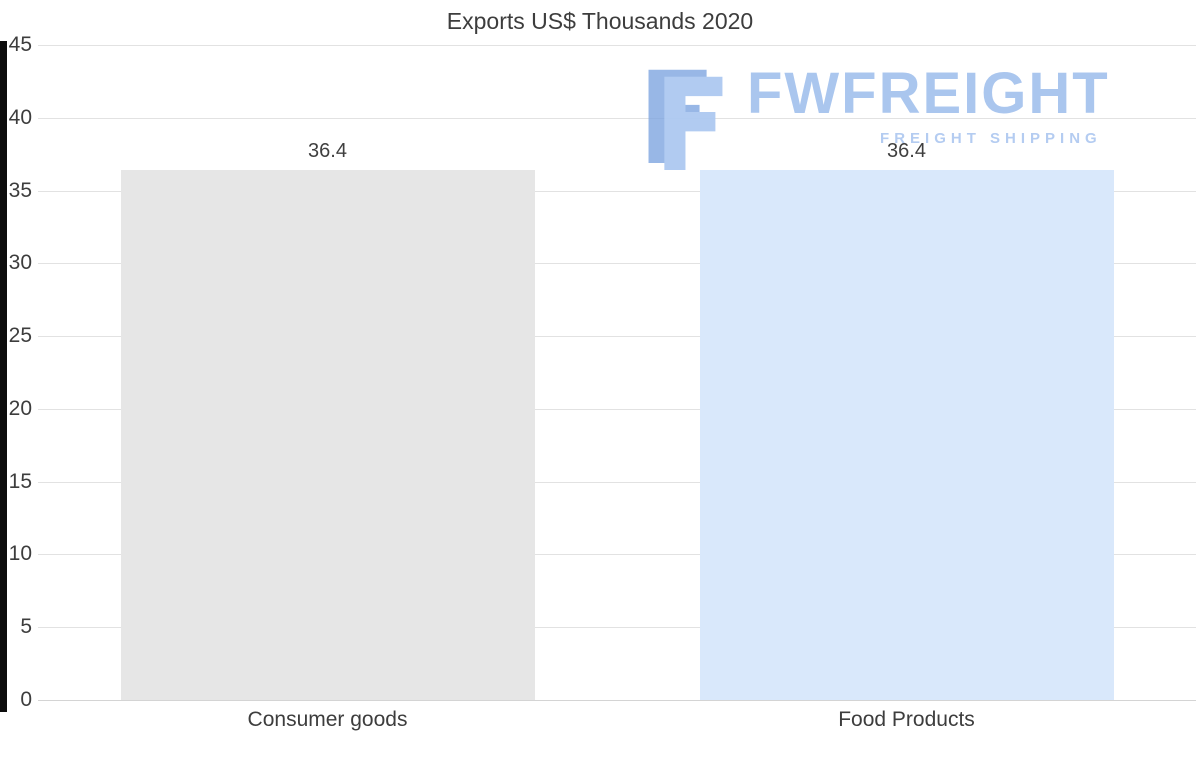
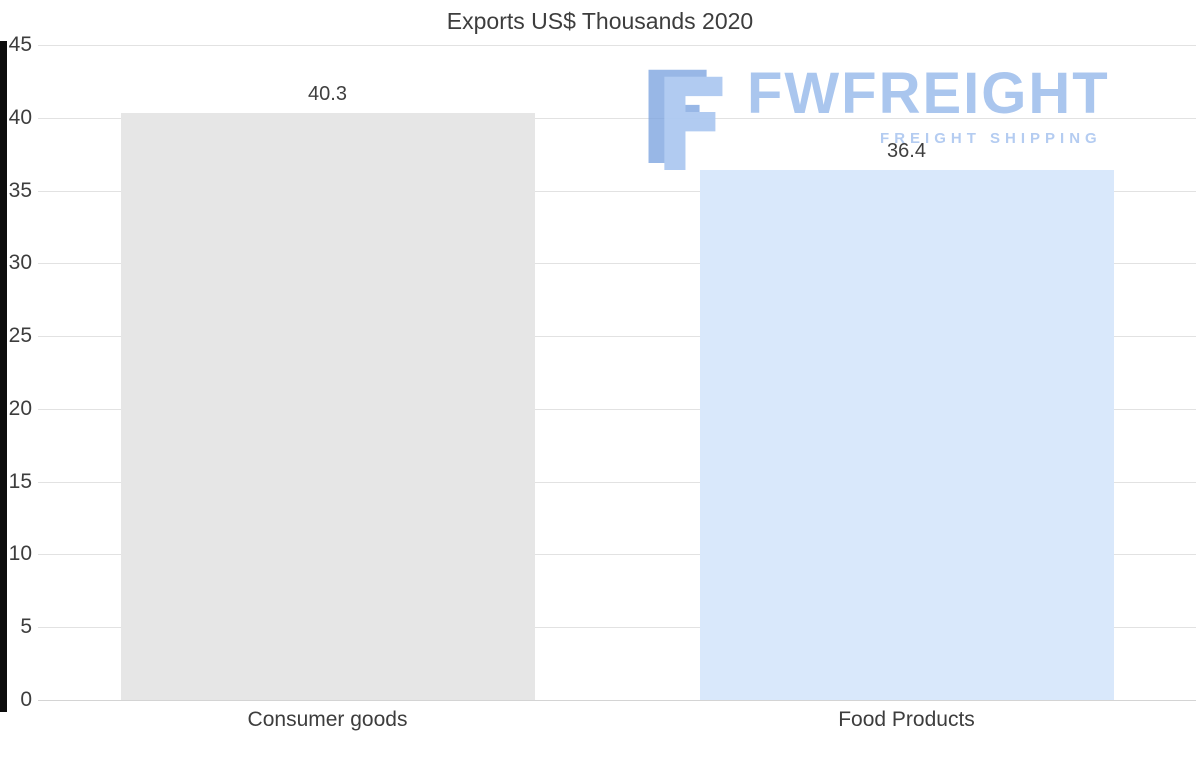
Consumer goods: 36.4 -> 40.3
